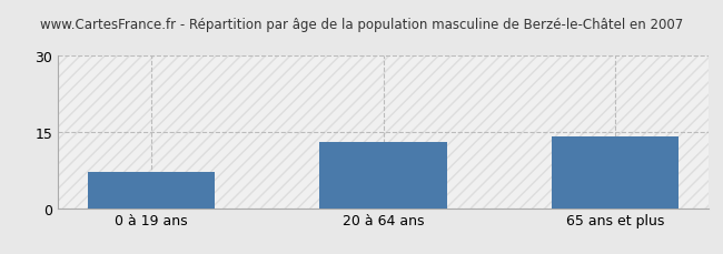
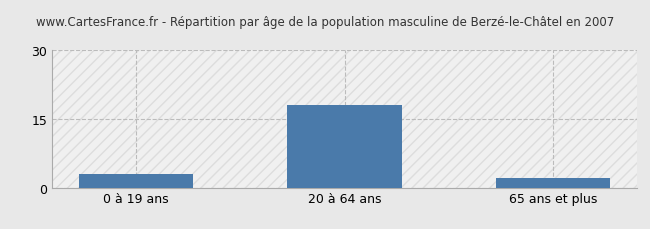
0 à 19 ans: 7 -> 3
20 à 64 ans: 13 -> 18
65 ans et plus: 14 -> 2
